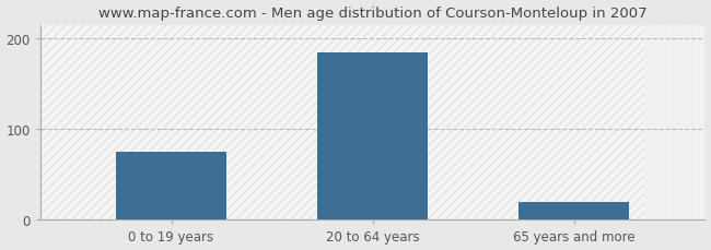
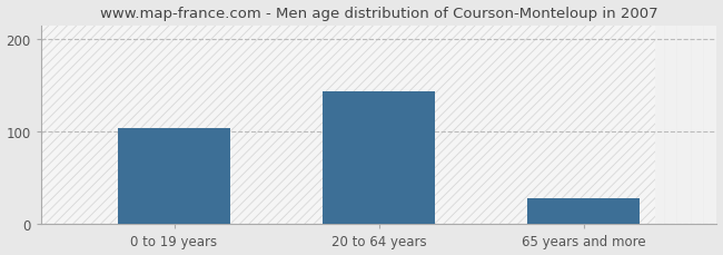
0 to 19 years: 75 -> 104
20 to 64 years: 185 -> 144
65 years and more: 20 -> 28
